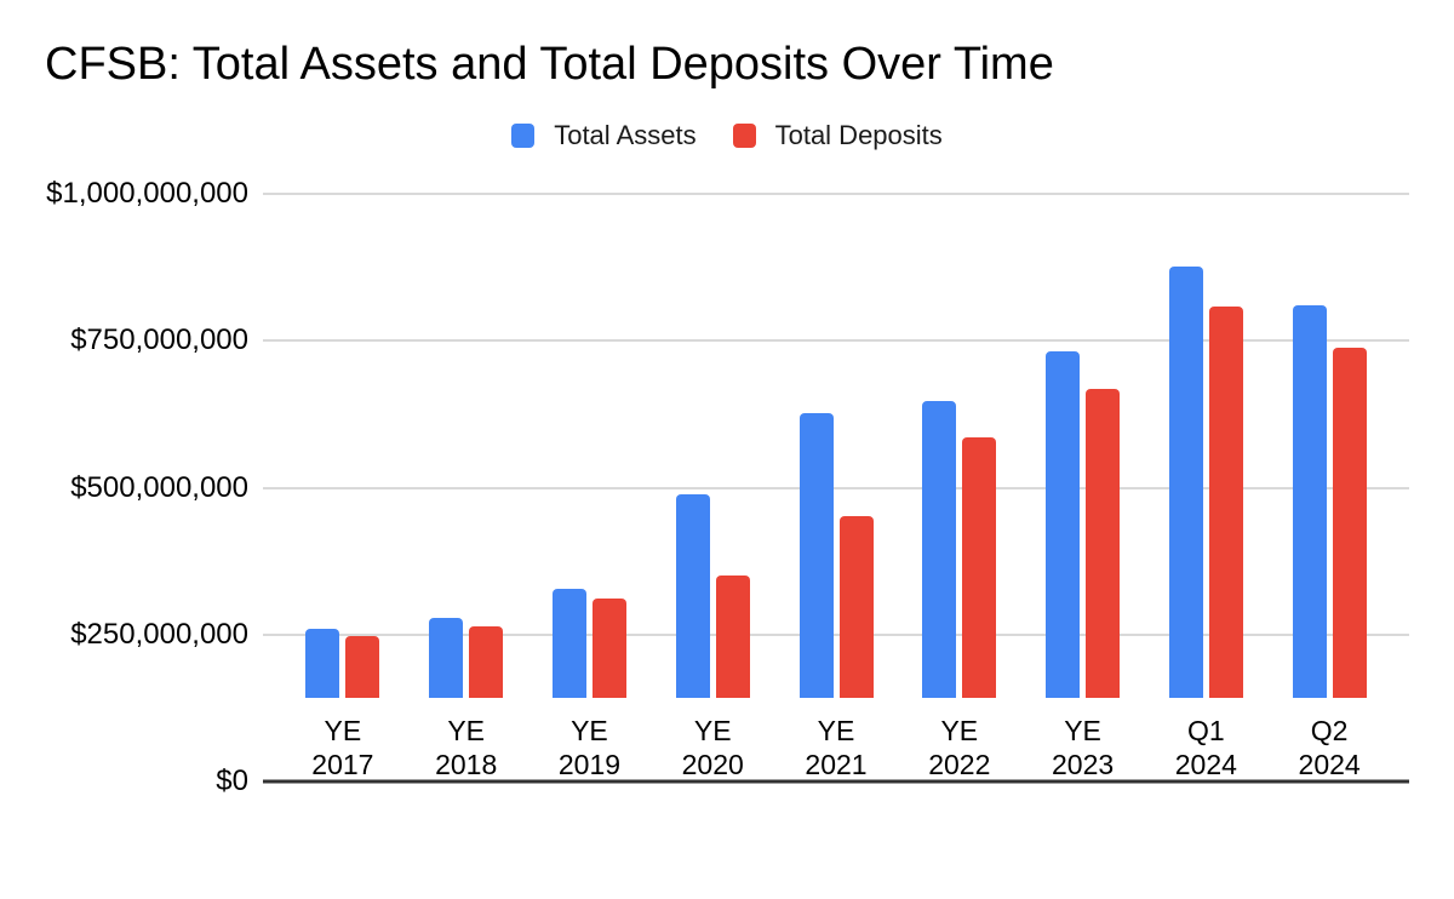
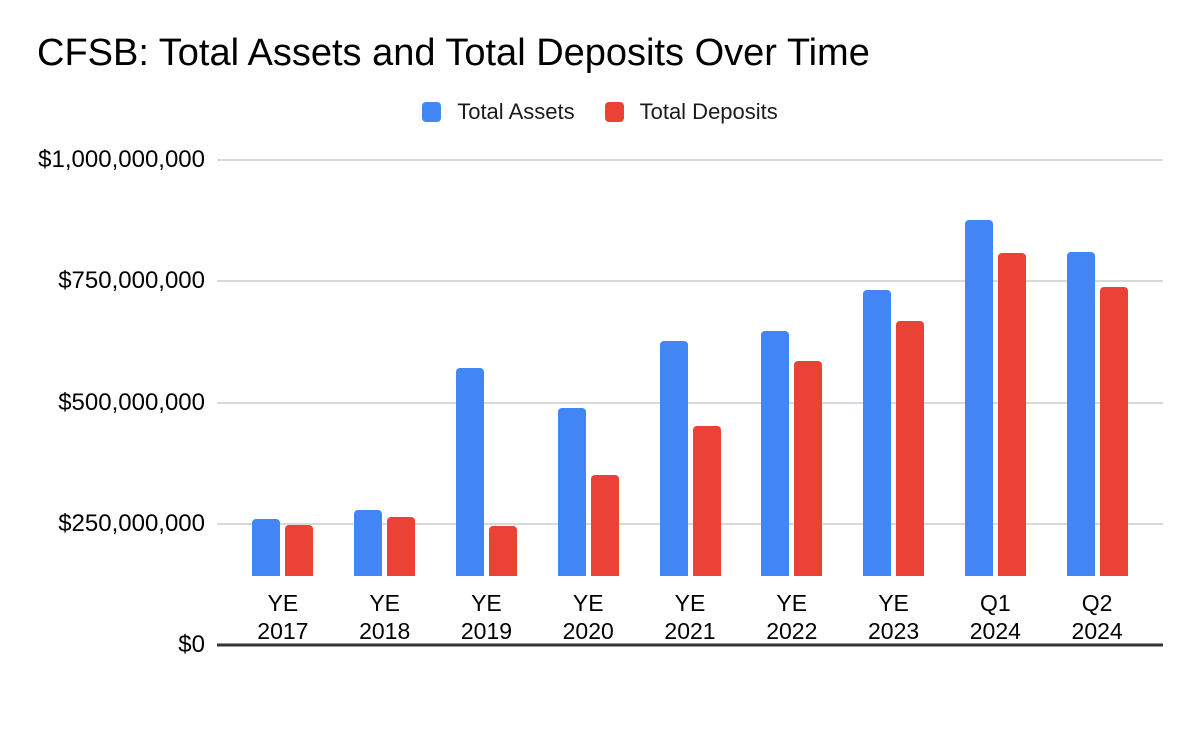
Total Assets/YE 2019: $220000000 -> $500000000
Total Deposits/YE 2019: $200000000 -> $120000000
